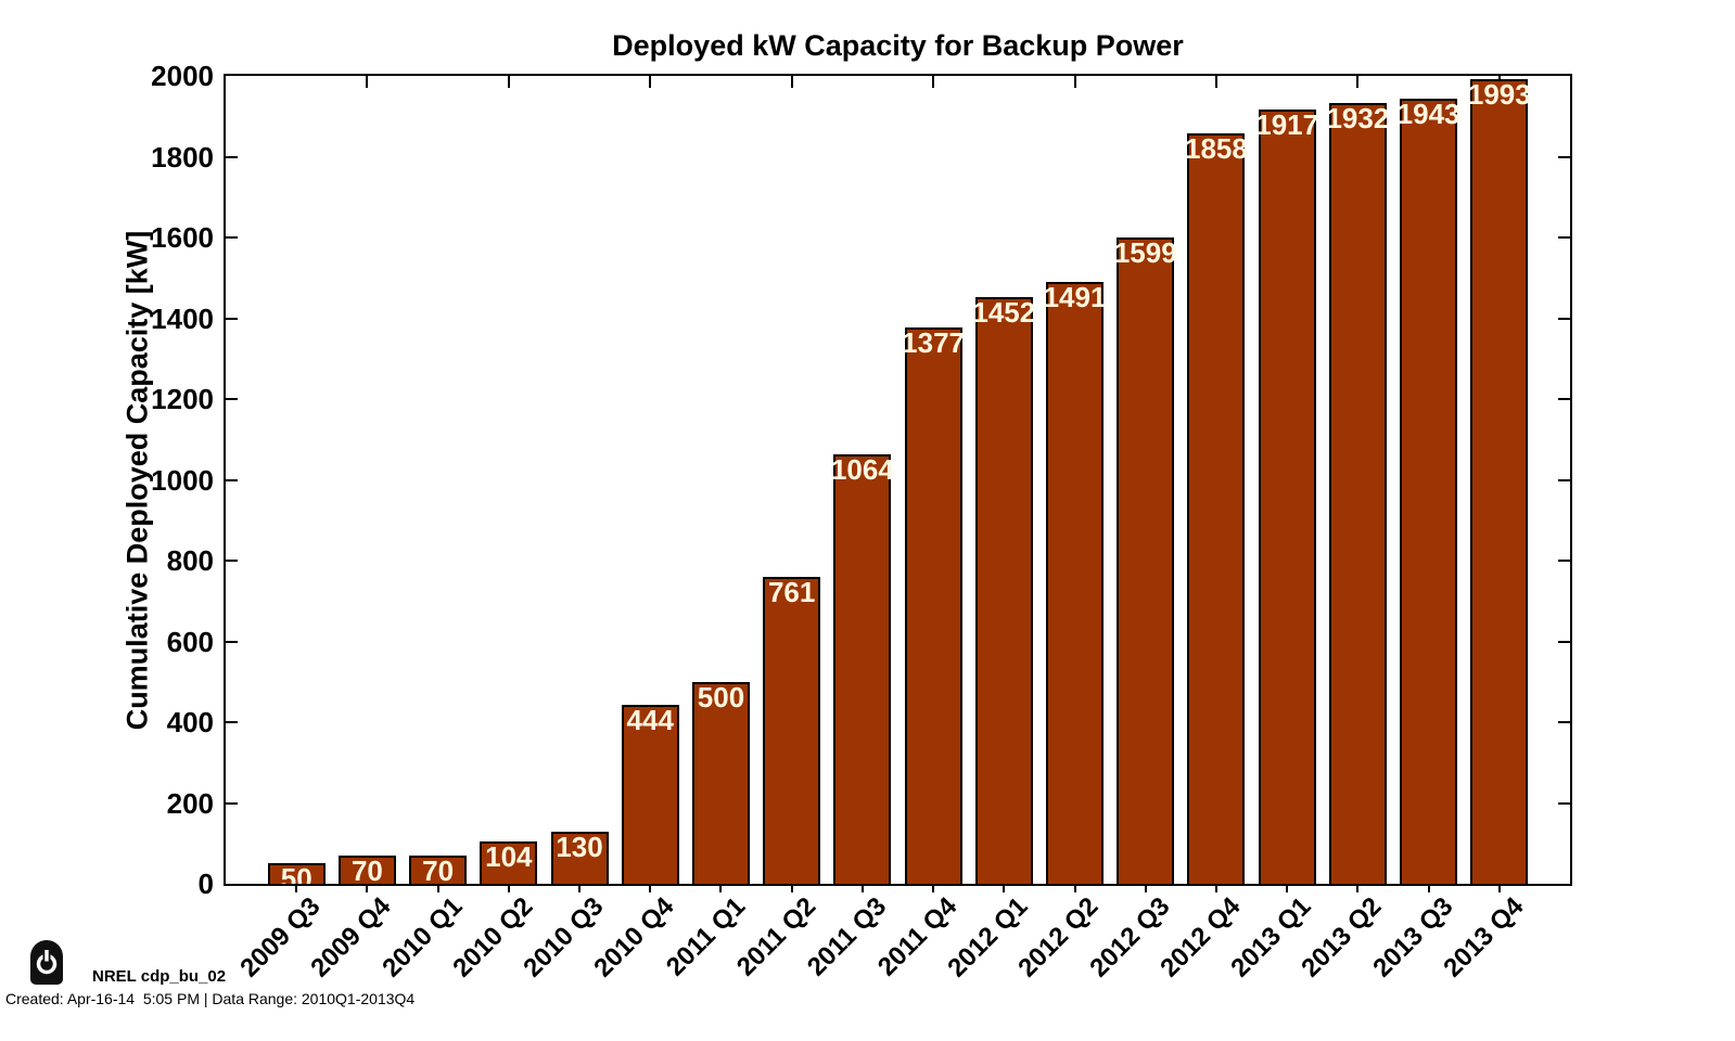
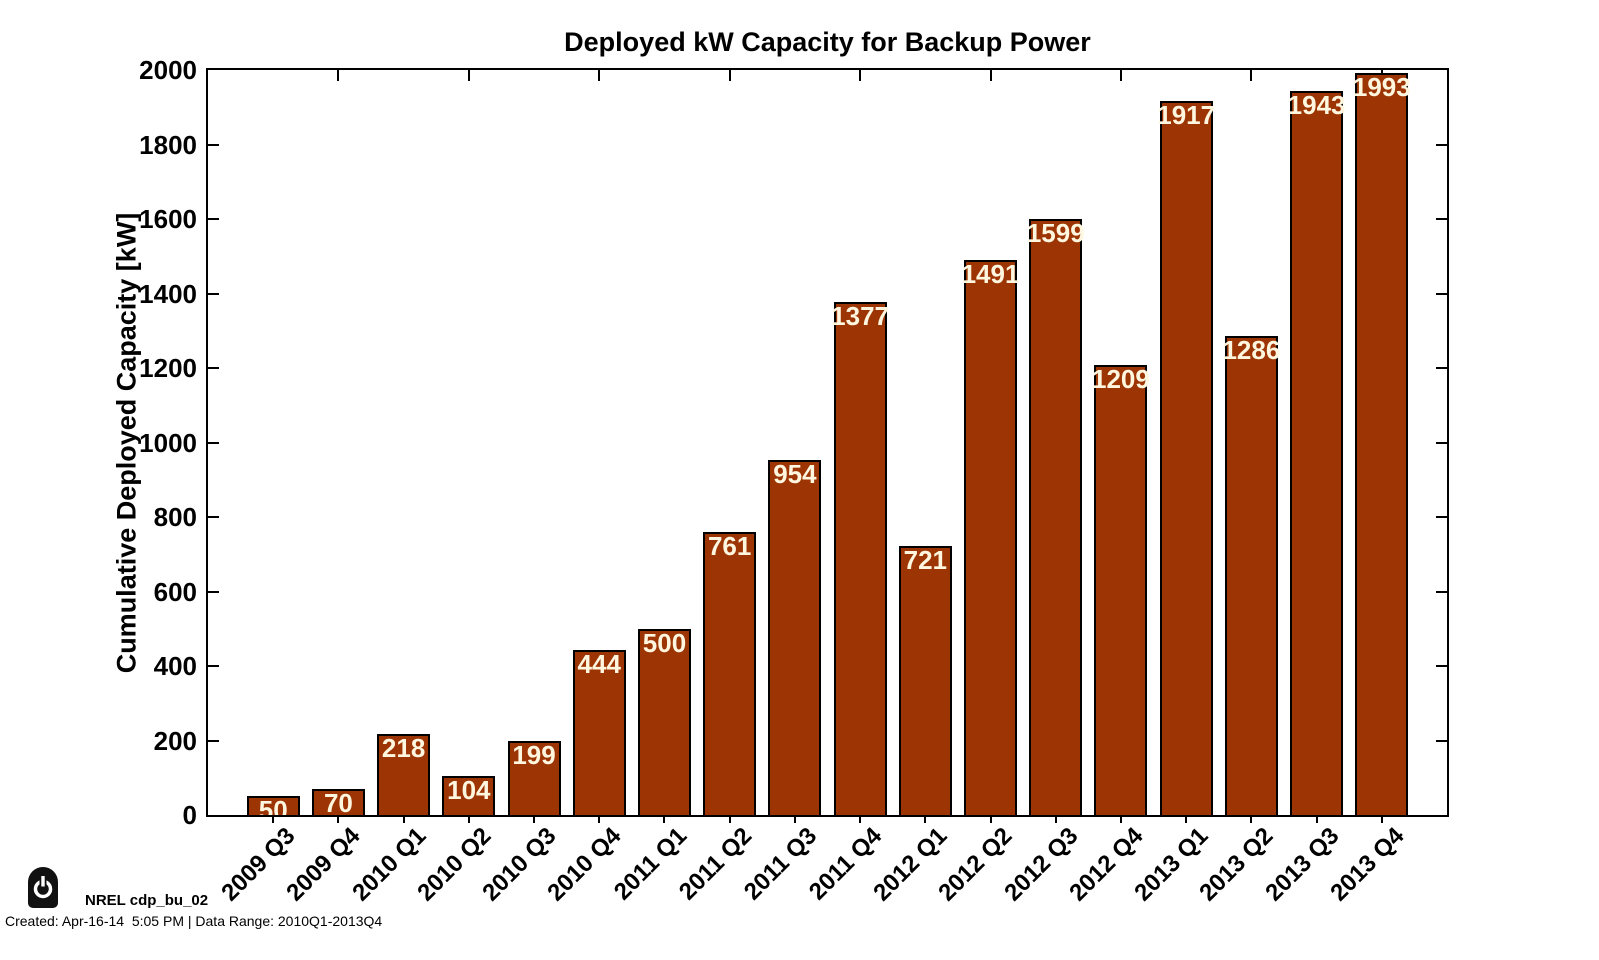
2010 Q1: 70 -> 218
2010 Q3: 130 -> 199
2011 Q3: 1064 -> 954
2012 Q1: 1452 -> 721
2012 Q4: 1858 -> 1209
2013 Q2: 1932 -> 1286
